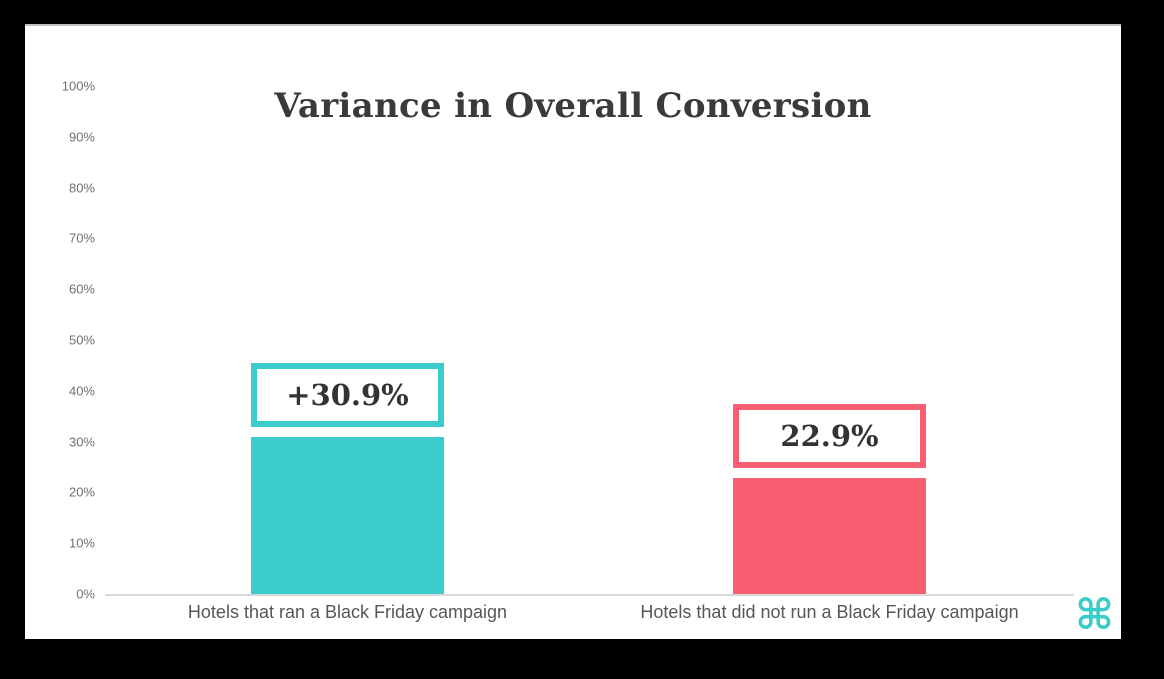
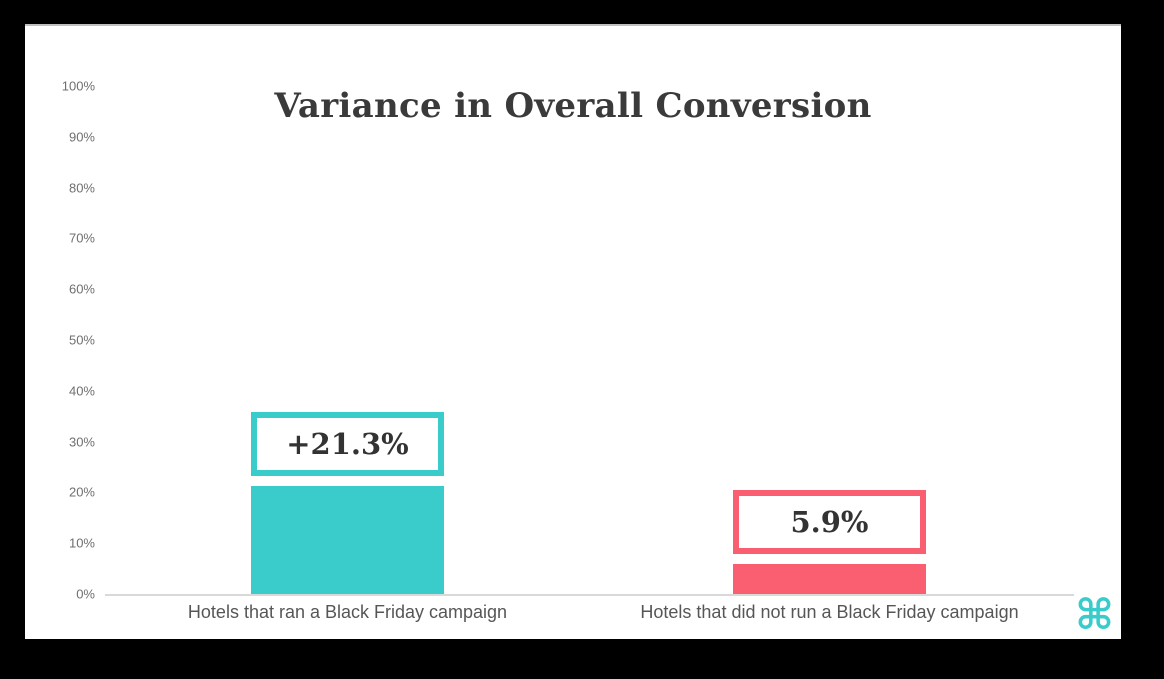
Hotels that ran a Black Friday campaign: +30.9% -> +21.3%
Hotels that did not run a Black Friday campaign: 22.9% -> 5.9%
